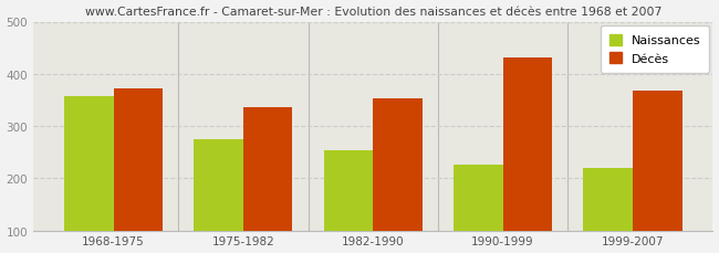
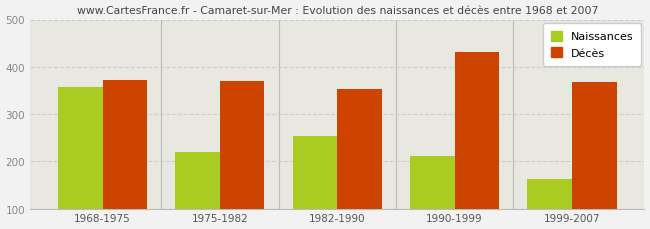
Naissances/1975-1982: 275 -> 220
Décès/1975-1982: 335 -> 370
Naissances/1990-1999: 225 -> 212
Naissances/1999-2007: 220 -> 162
